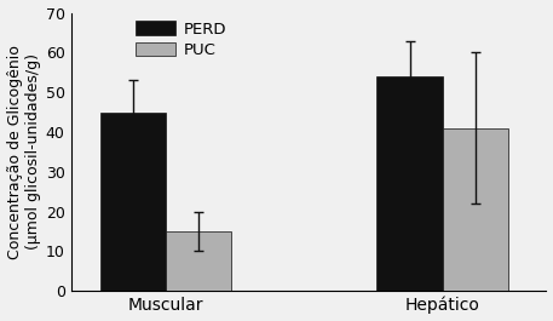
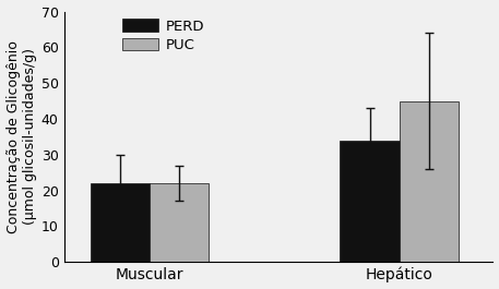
PERD/Muscular: 45 -> 22
PUC/Muscular: 15 -> 22
PERD/Hepático: 54 -> 34
PUC/Hepático: 41 -> 45
